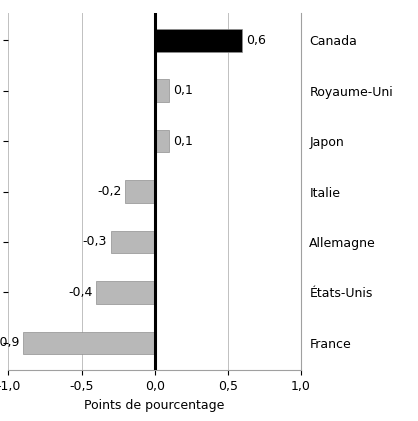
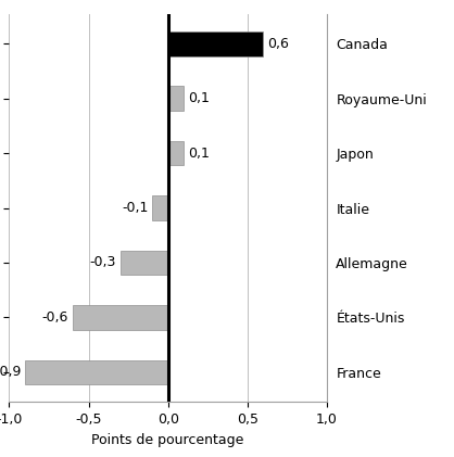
Italie: -0,2 -> -0,1
États-Unis: -0,4 -> -0,6
